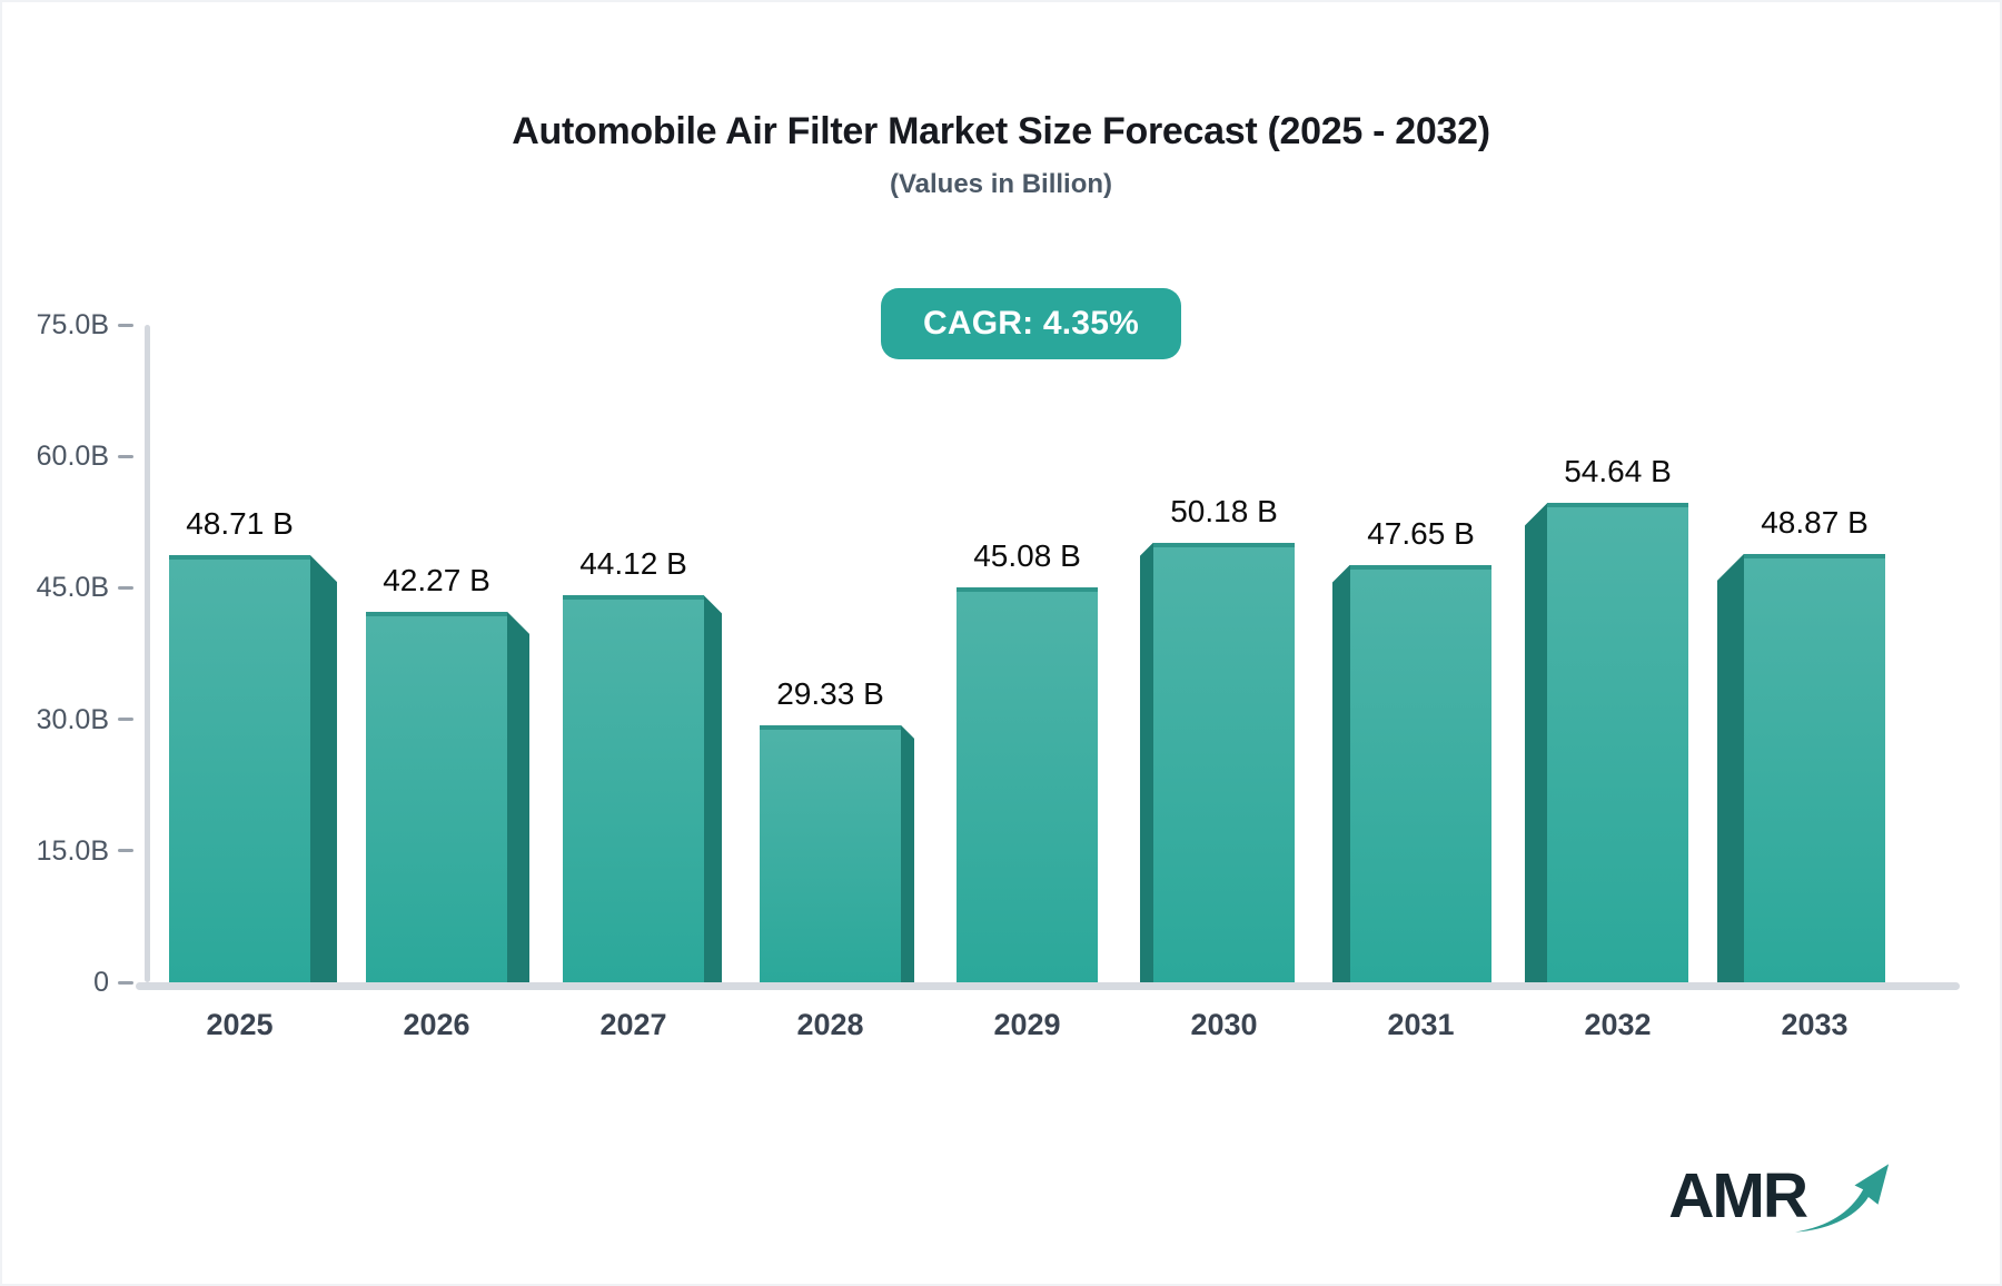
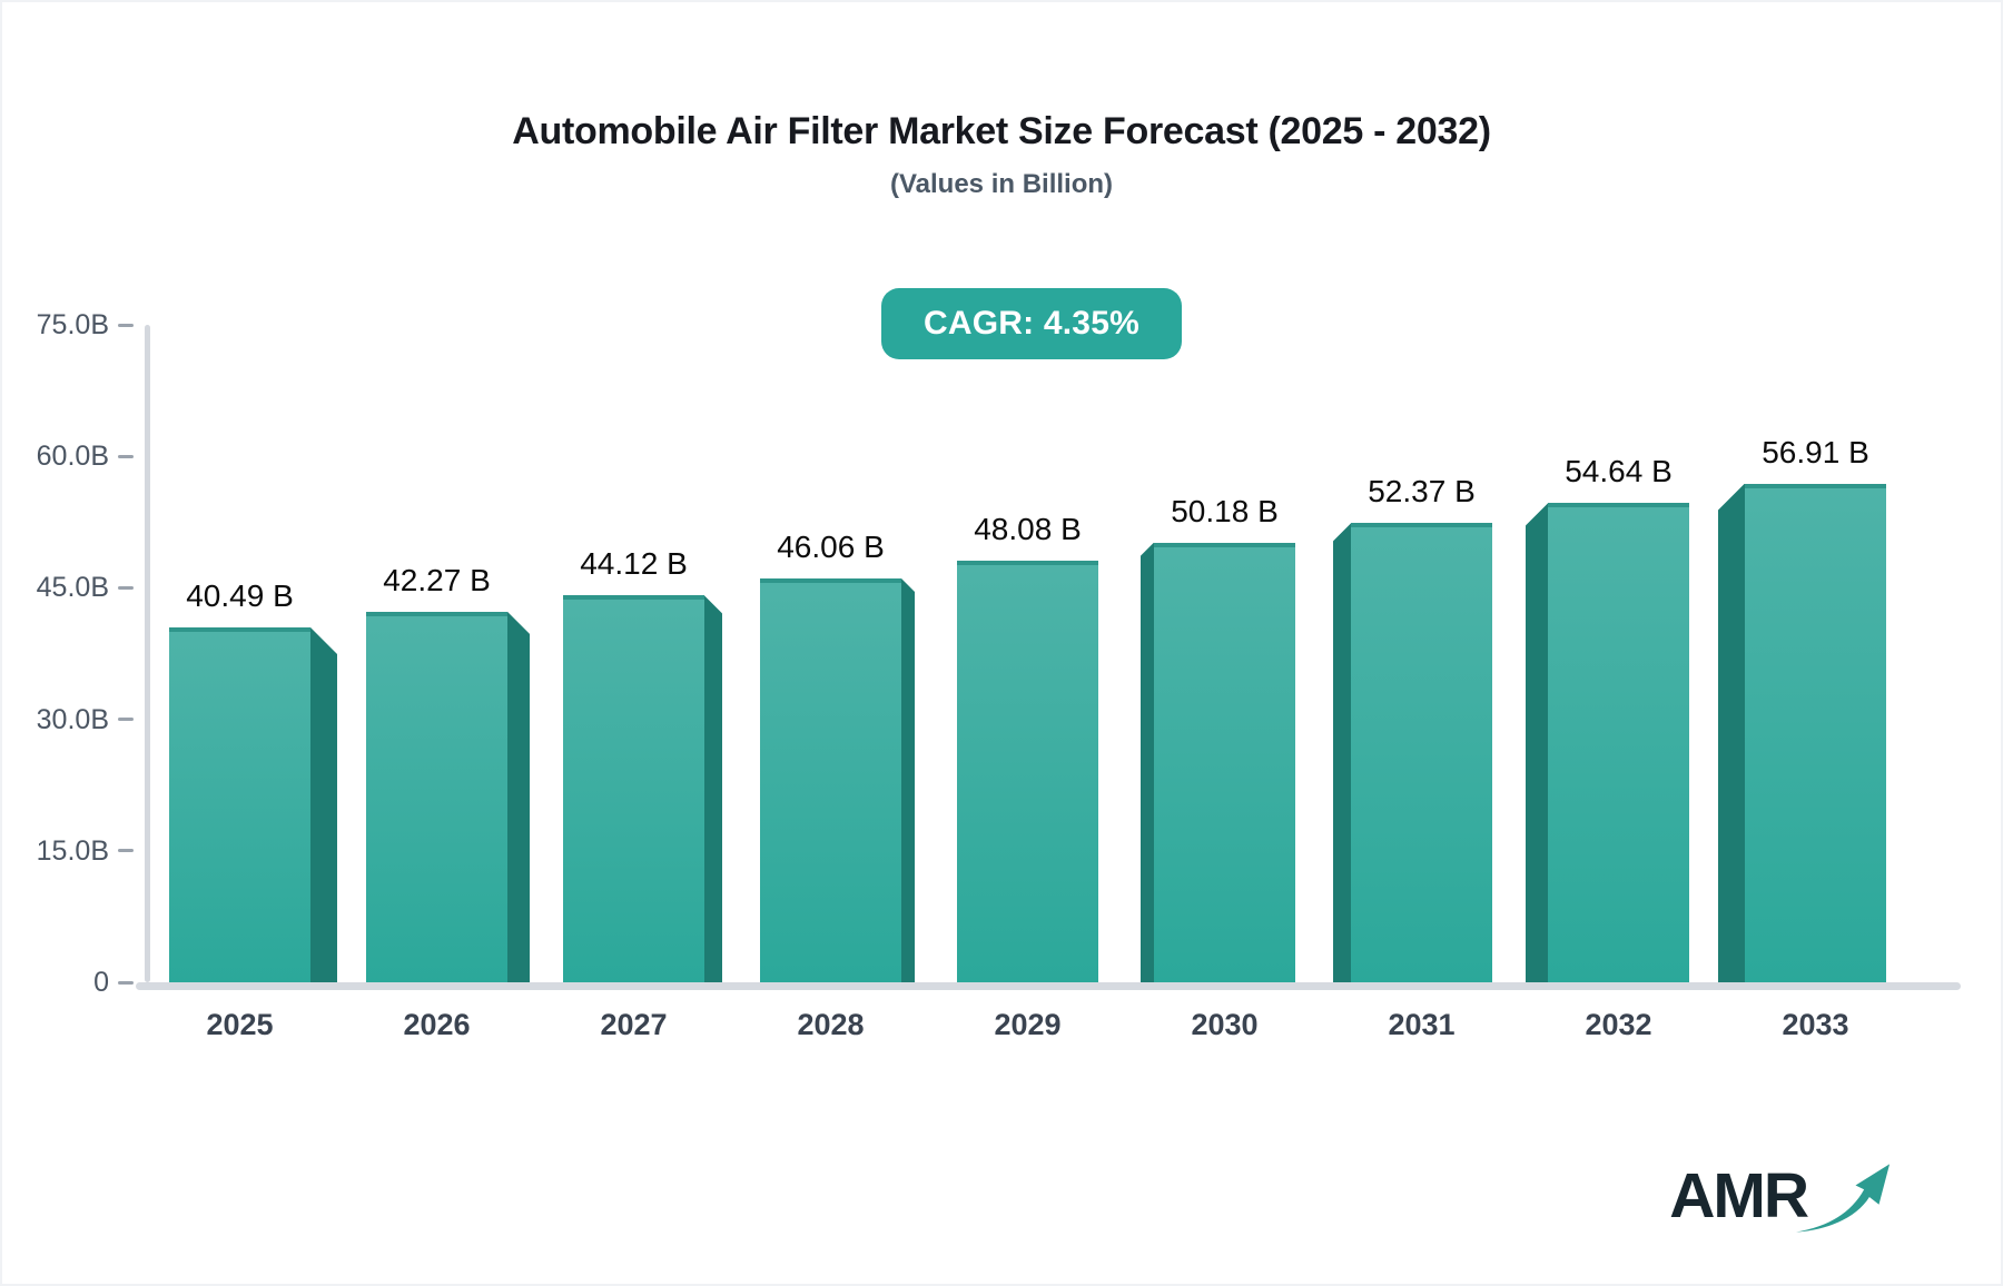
2025: 48.71 -> 40.49
2028: 29.33 -> 46.06
2029: 45.08 -> 48.08
2031: 47.65 -> 52.37
2033: 48.87 -> 56.91
